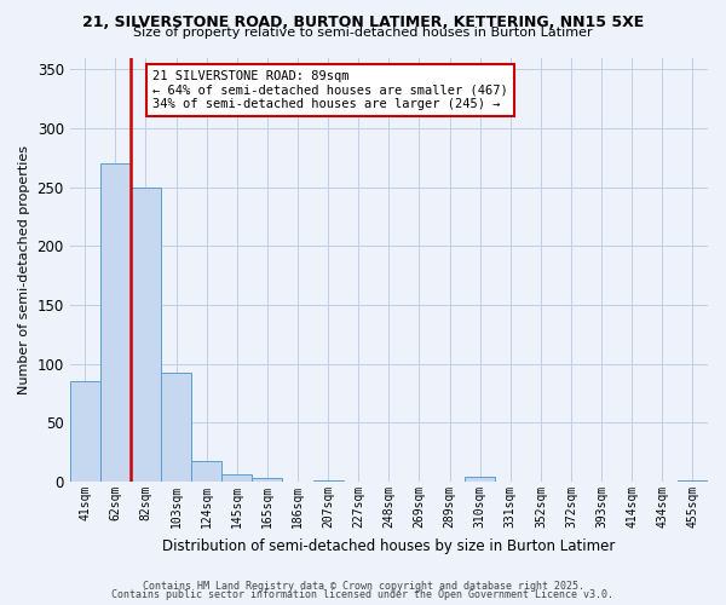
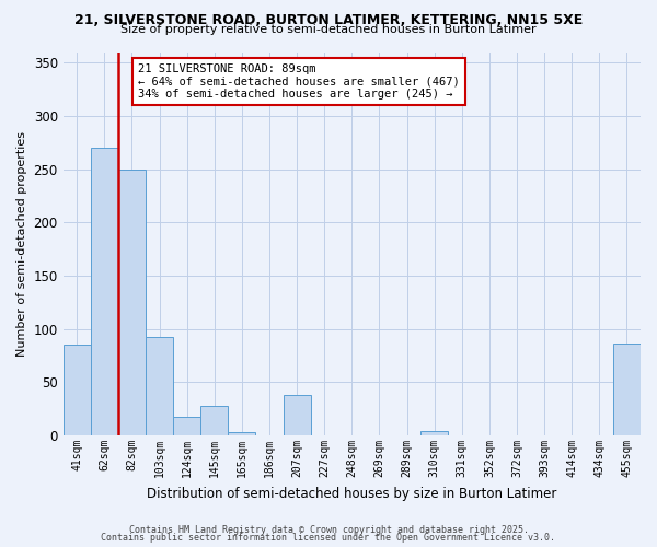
145sqm: 6 -> 28
207sqm: 1 -> 38
455sqm: 1 -> 86
